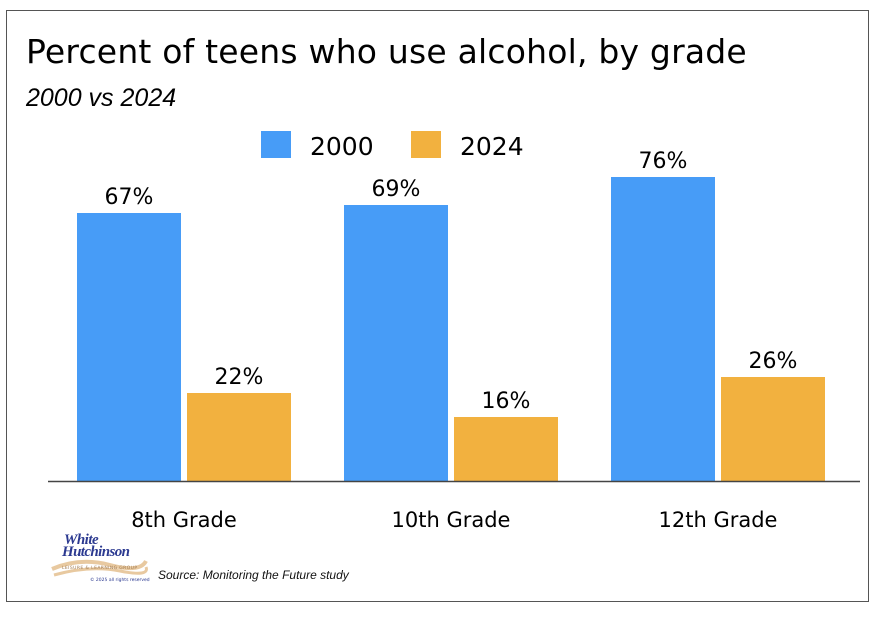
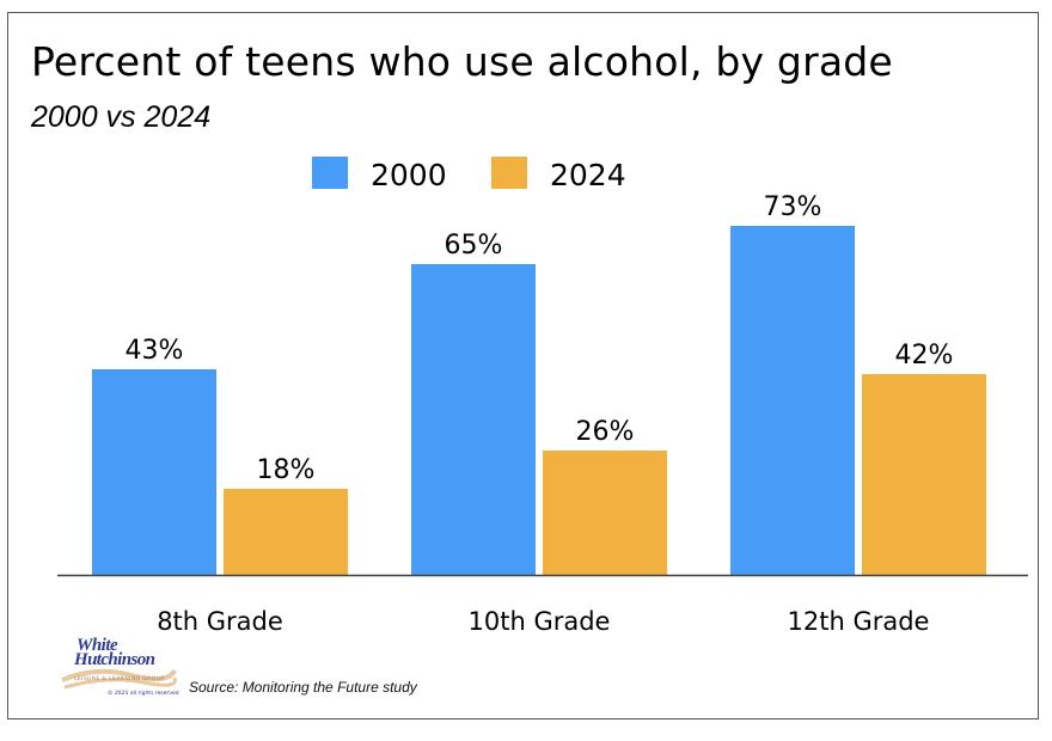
2000/8th Grade: 67% -> 43%
2024/8th Grade: 22% -> 18%
2000/10th Grade: 69% -> 65%
2024/10th Grade: 16% -> 26%
2000/12th Grade: 76% -> 73%
2024/12th Grade: 26% -> 42%
